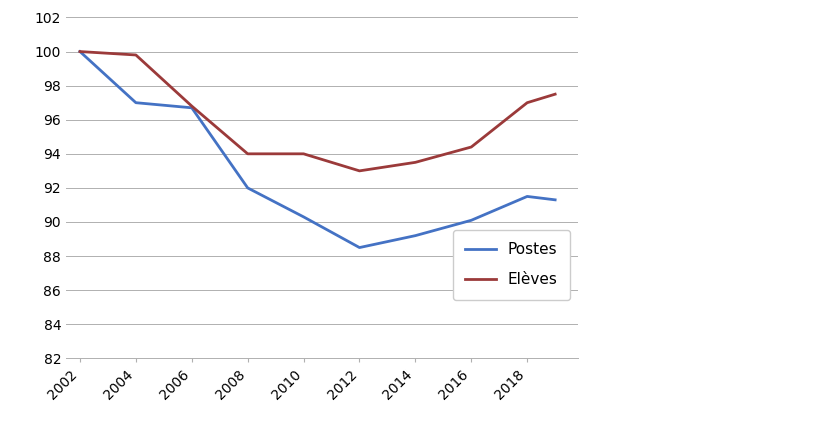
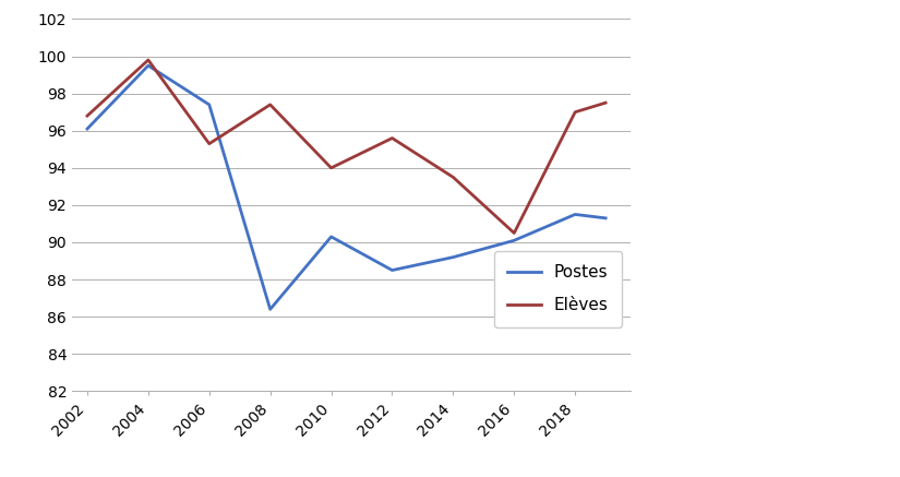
Postes/2002: 100.0 -> 96.1
Elèves/2002: 100.0 -> 96.8
Postes/2004: 97.0 -> 99.5
Postes/2006: 96.7 -> 97.4
Elèves/2006: 96.8 -> 95.3
Postes/2008: 92.0 -> 86.4
Elèves/2008: 94.0 -> 97.4
Elèves/2012: 93.0 -> 95.6
Elèves/2016: 94.4 -> 90.5
